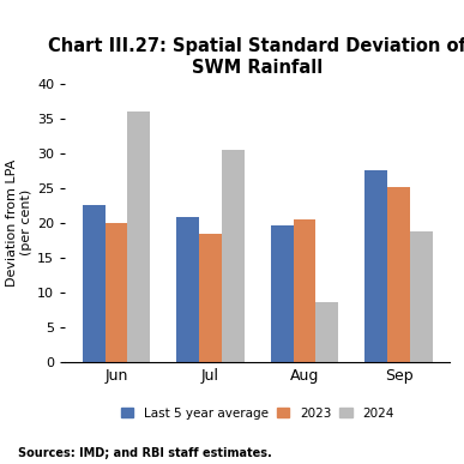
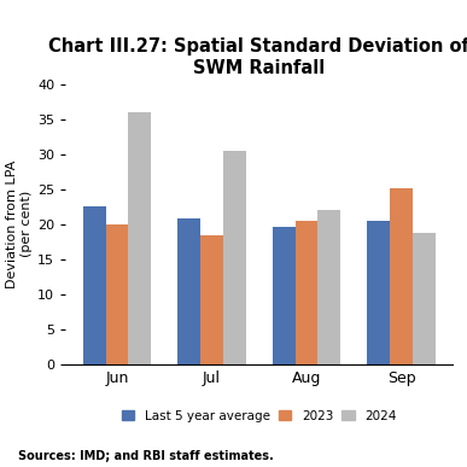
2024/Aug: 8.6 -> 22.1
Last 5 year average/Sep: 27.6 -> 20.4
